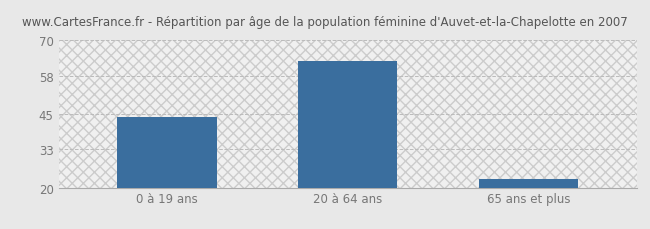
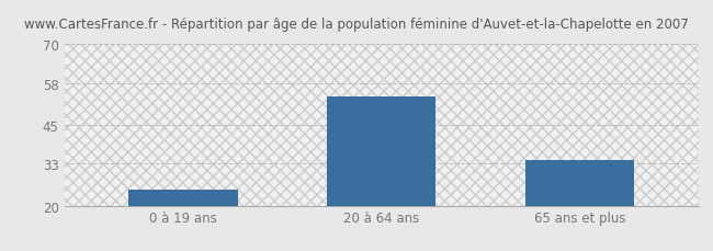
0 à 19 ans: 44 -> 25
20 à 64 ans: 63 -> 54
65 ans et plus: 23 -> 34
